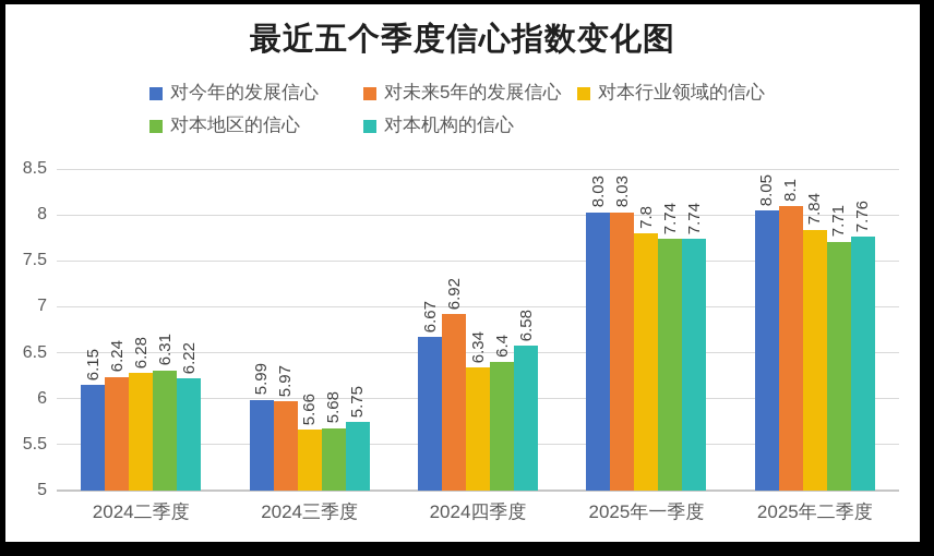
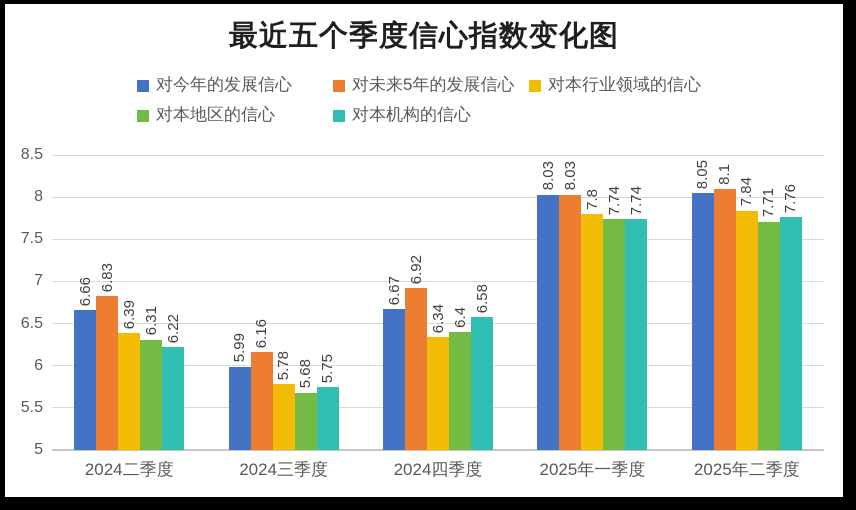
对今年的发展信心/2024二季度: 6.15 -> 6.66
对未来5年的发展信心/2024二季度: 6.24 -> 6.83
对本行业领域的信心/2024二季度: 6.28 -> 6.39
对未来5年的发展信心/2024三季度: 5.97 -> 6.16
对本行业领域的信心/2024三季度: 5.66 -> 5.78
